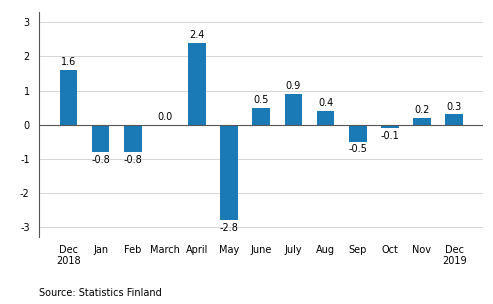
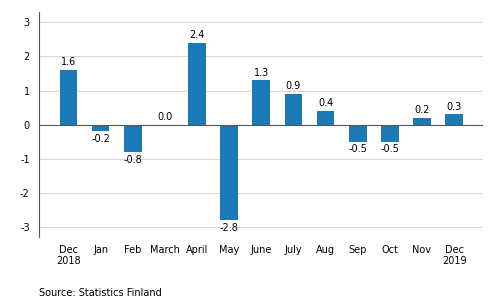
Jan: -0.8 -> -0.2
June: 0.5 -> 1.3
Oct: -0.1 -> -0.5
